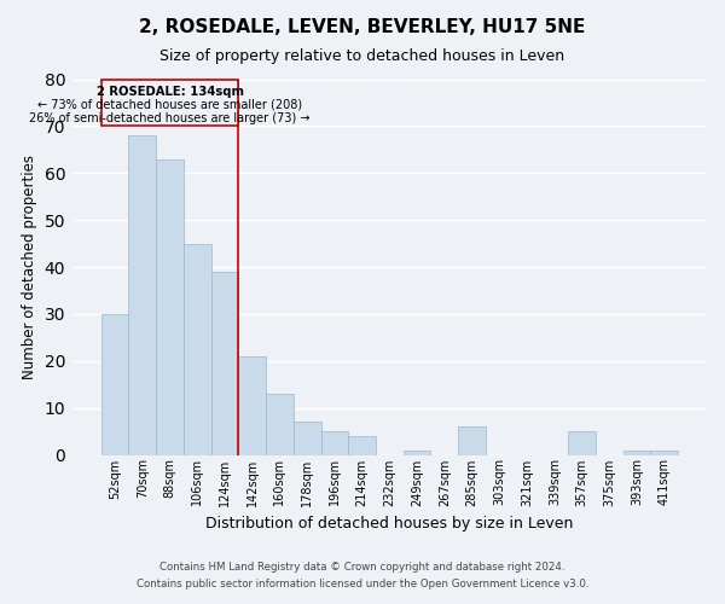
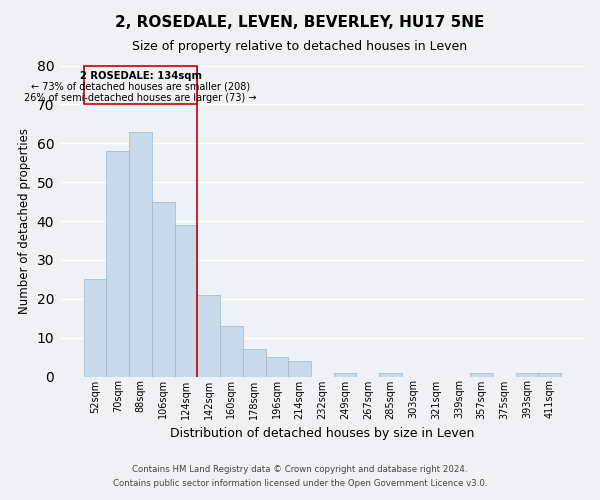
52sqm: 30 -> 25
70sqm: 68 -> 58
285sqm: 6 -> 1
357sqm: 5 -> 1
